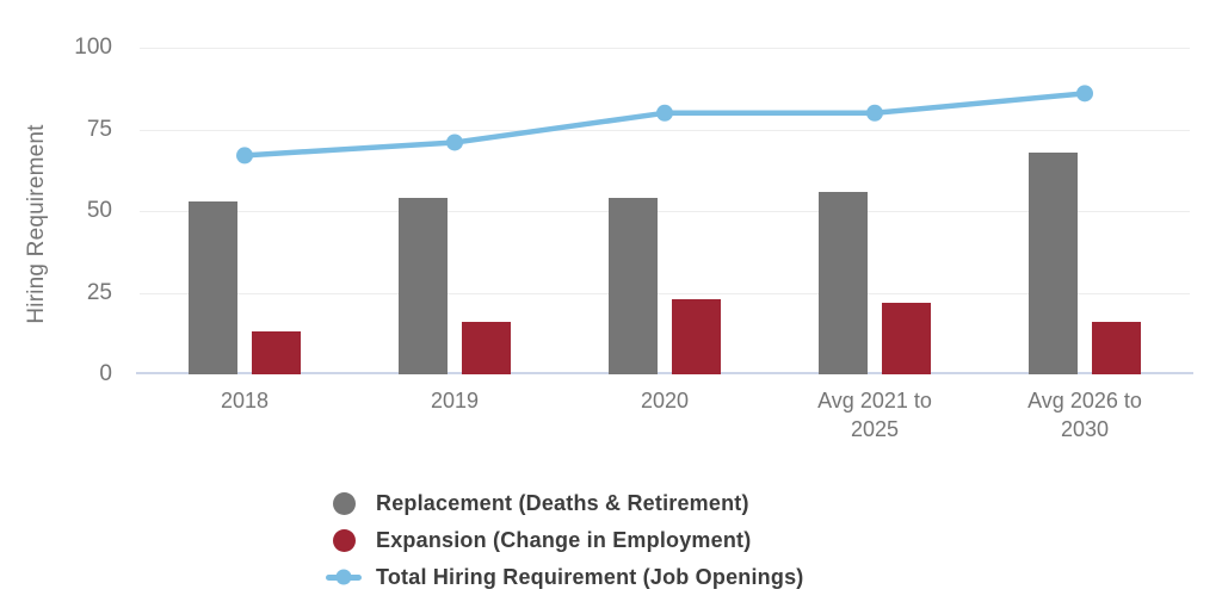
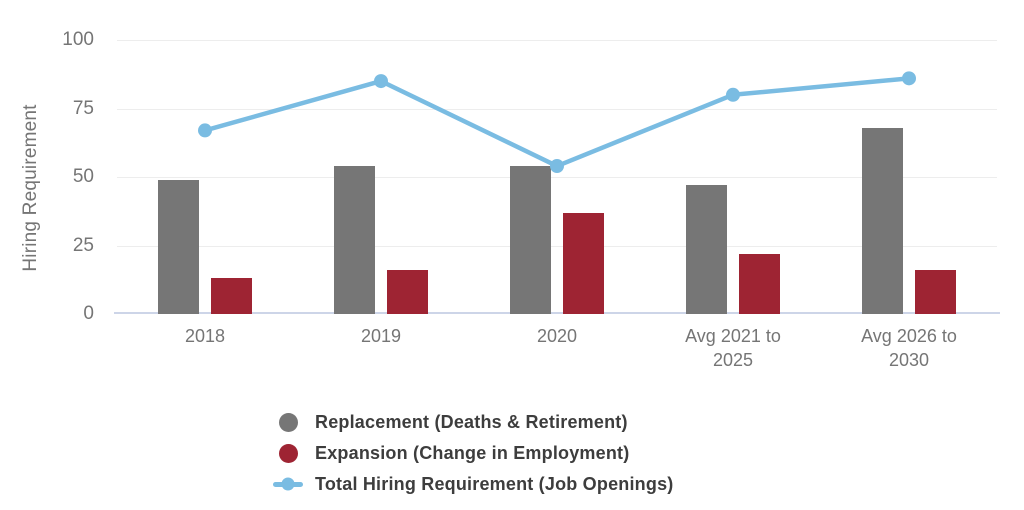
Replacement (Deaths & Retirement)/2018: 53 -> 49
Total Hiring Requirement (Job Openings)/2019: 71 -> 85
Expansion (Change in Employment)/2020: 23 -> 37
Total Hiring Requirement (Job Openings)/2020: 80 -> 54
Replacement (Deaths & Retirement)/Avg 2021 to 2025: 56 -> 47
